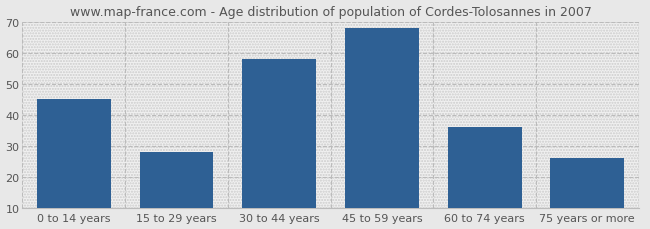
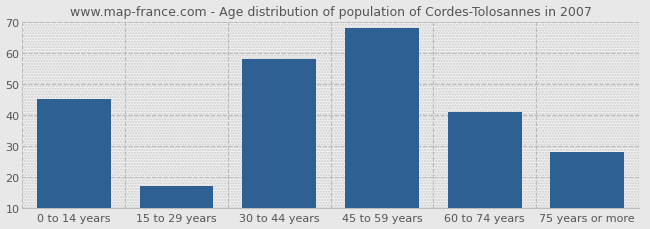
15 to 29 years: 28 -> 17
60 to 74 years: 36 -> 41
75 years or more: 26 -> 28
